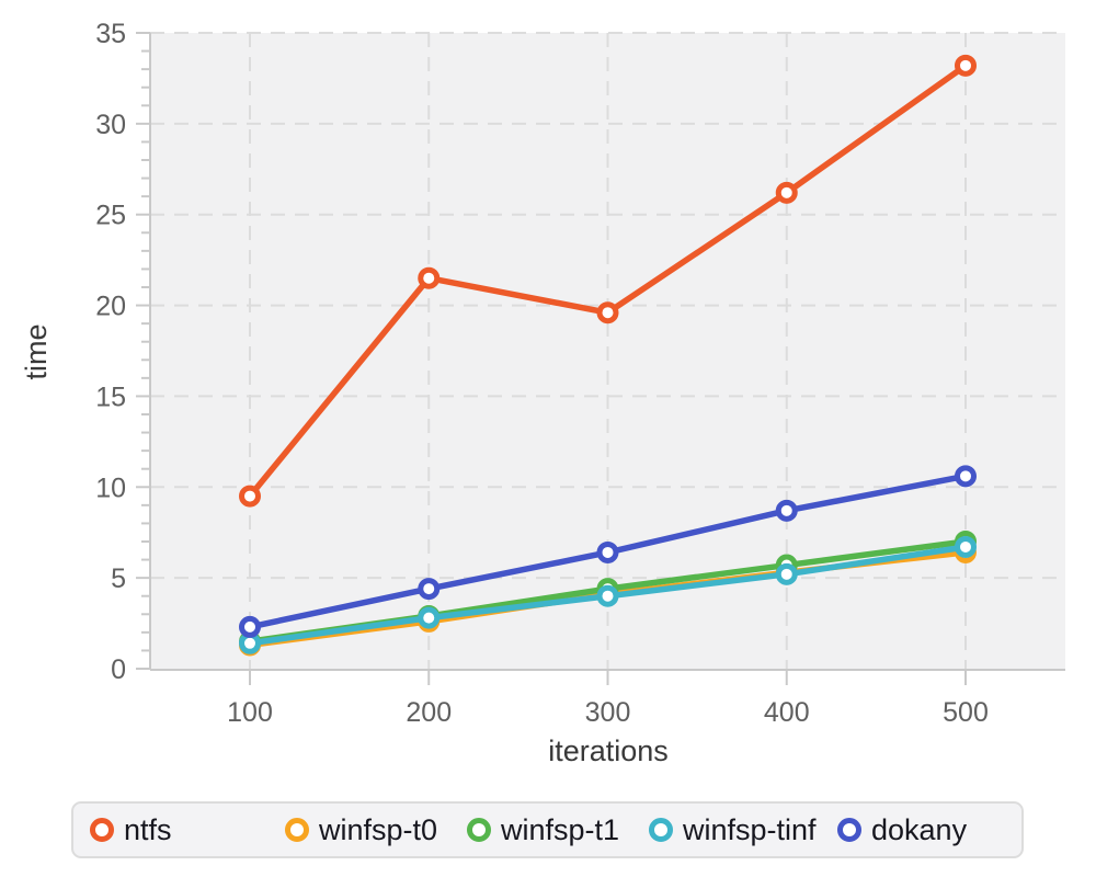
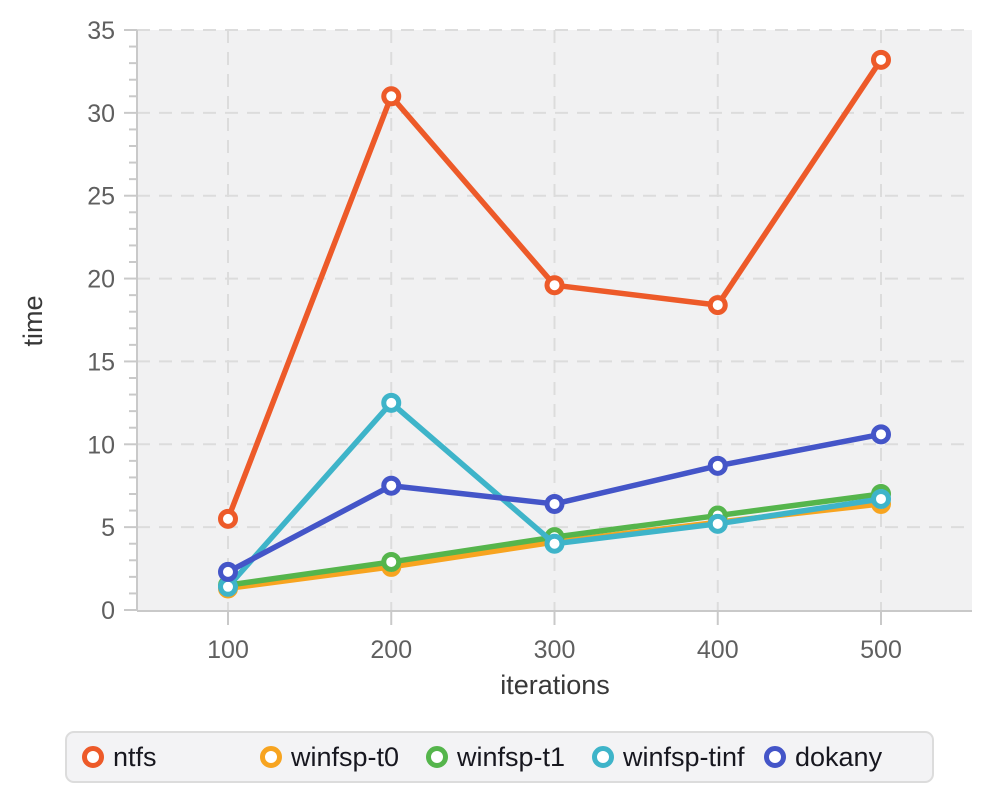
ntfs/100: 9.5 -> 5.5
ntfs/200: 21.5 -> 31.0
winfsp-tinf/200: 2.8 -> 12.5
dokany/200: 4.4 -> 7.5
ntfs/400: 26.2 -> 18.4
